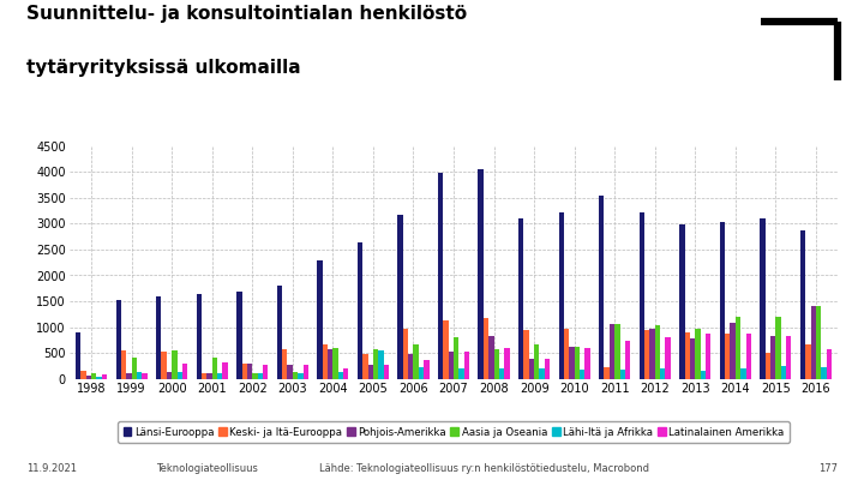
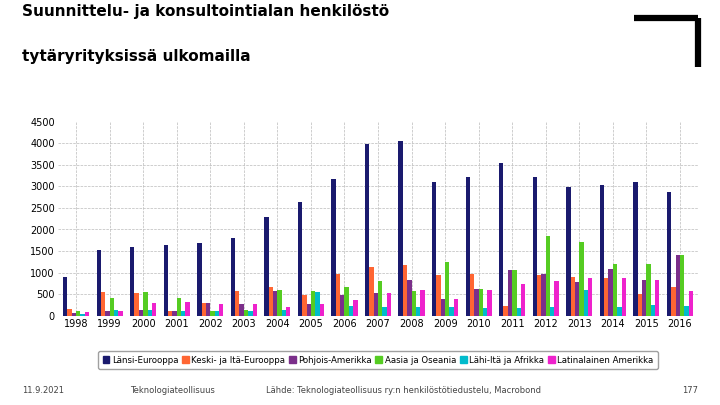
Aasia ja Oseania/2009: 670 -> 1250
Aasia ja Oseania/2012: 1040 -> 1850
Aasia ja Oseania/2013: 960 -> 1700
Lähi-Itä ja Afrikka/2013: 170 -> 600
